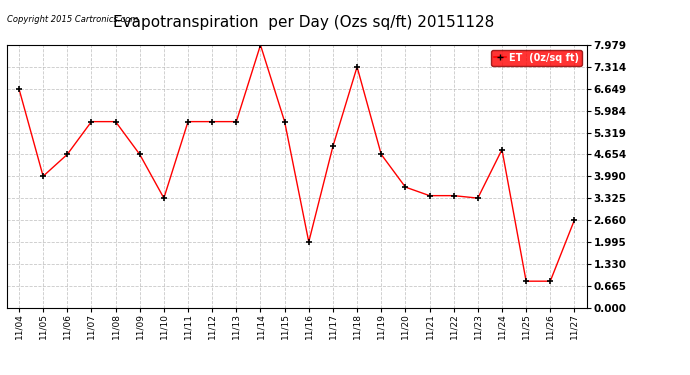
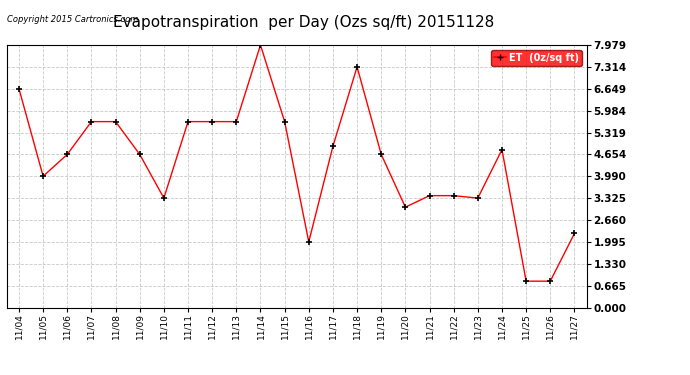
11/20: 3.66 -> 3.05
11/27: 2.66 -> 2.25
